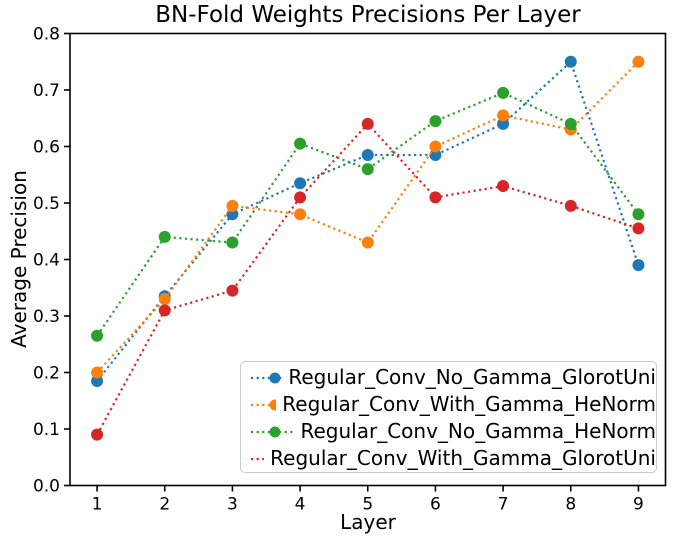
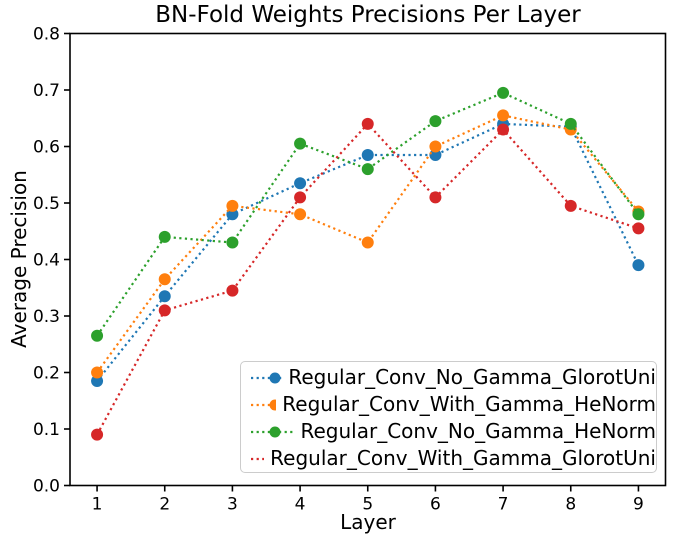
Regular_Conv_With_Gamma_HeNorm/2: 0.33 -> 0.36
Regular_Conv_With_Gamma_GlorotUni/7: 0.53 -> 0.63
Regular_Conv_No_Gamma_GlorotUni/8: 0.75 -> 0.64
Regular_Conv_With_Gamma_HeNorm/9: 0.75 -> 0.48
